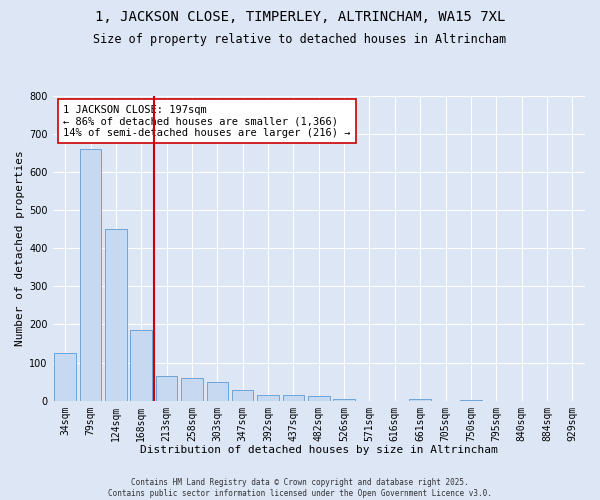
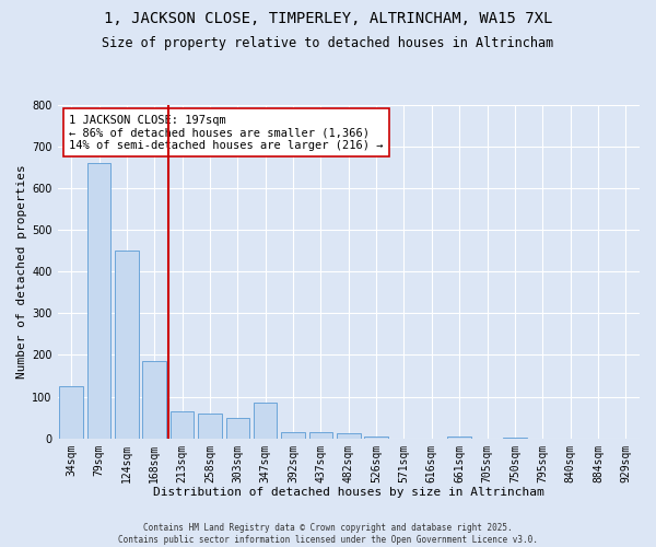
347sqm: 28 -> 85
